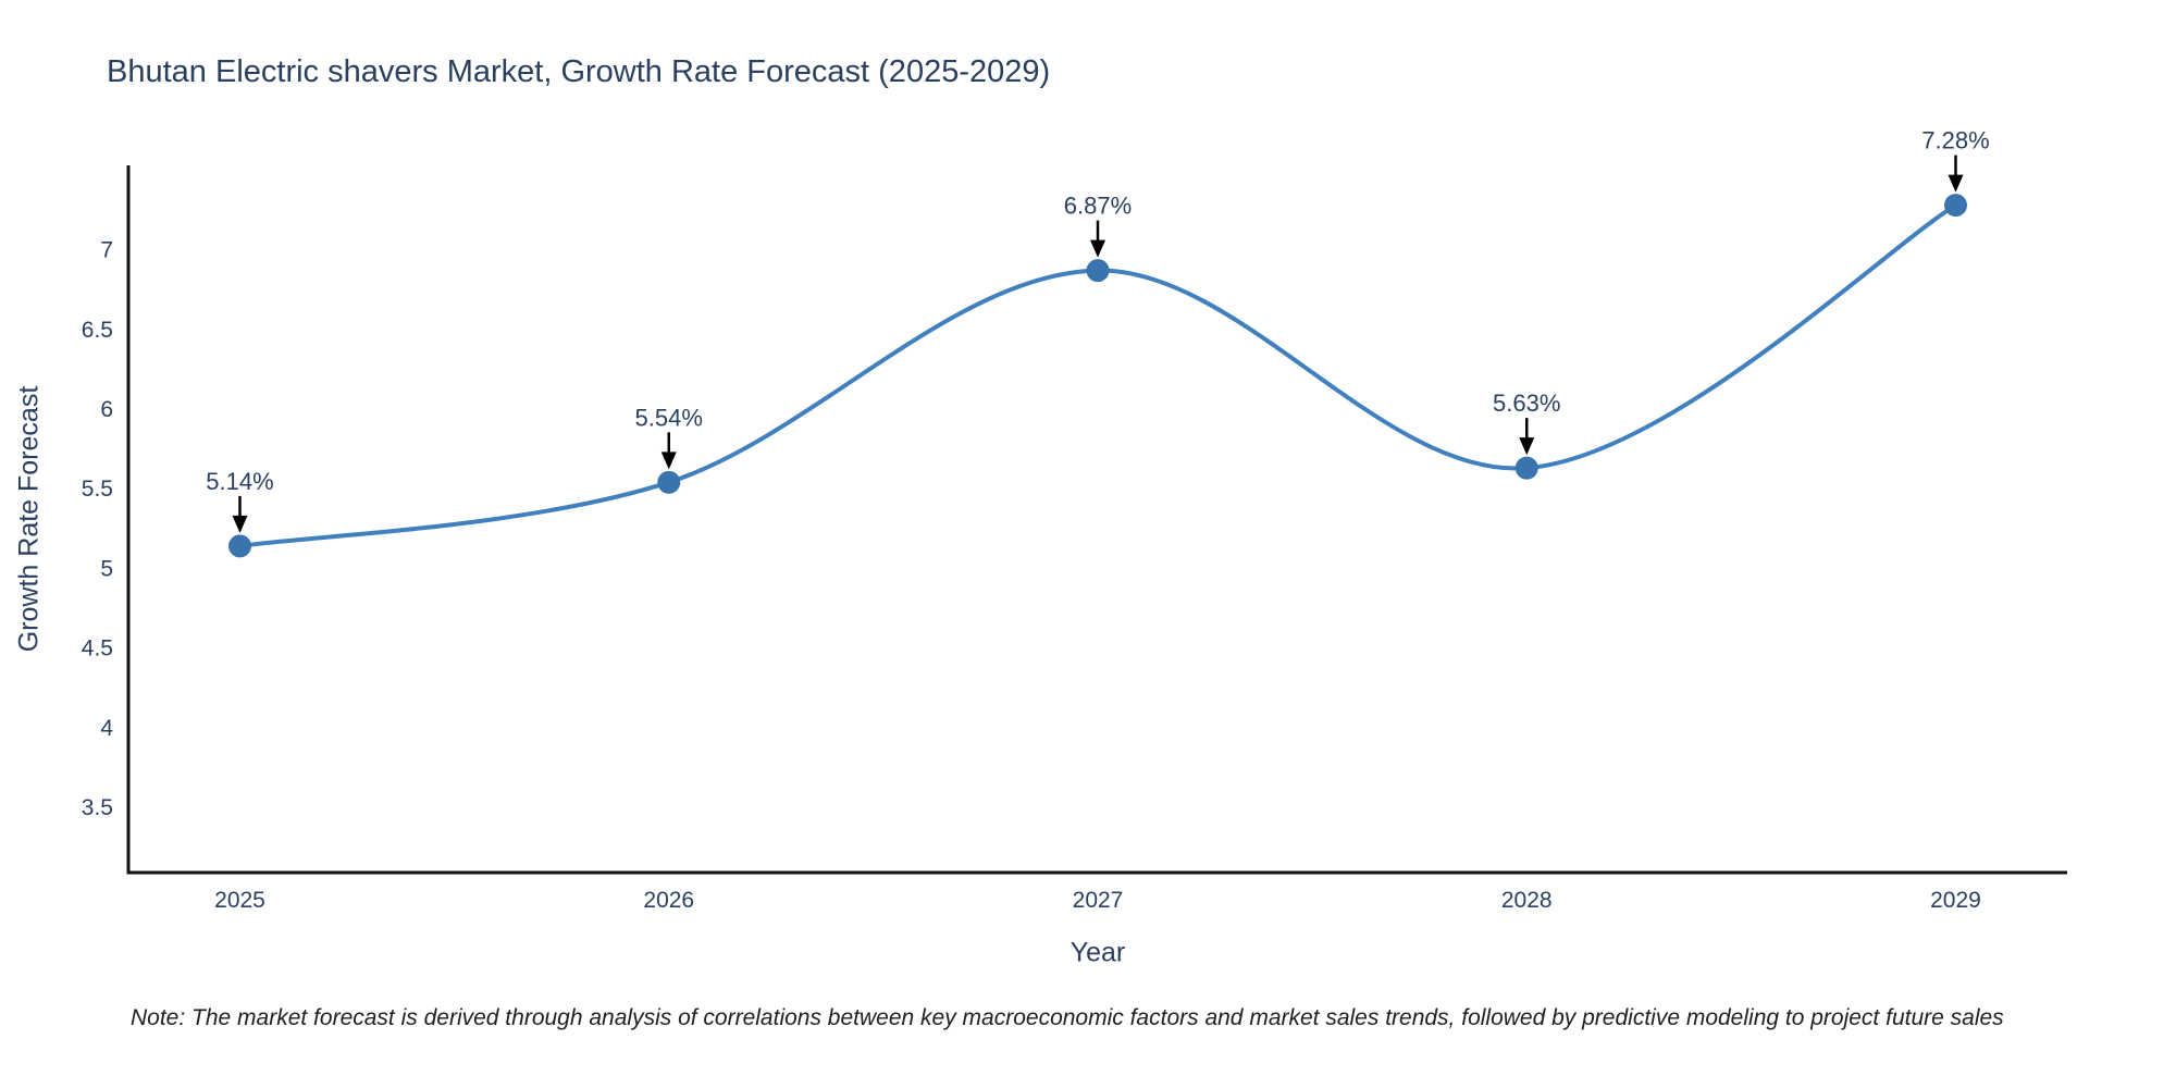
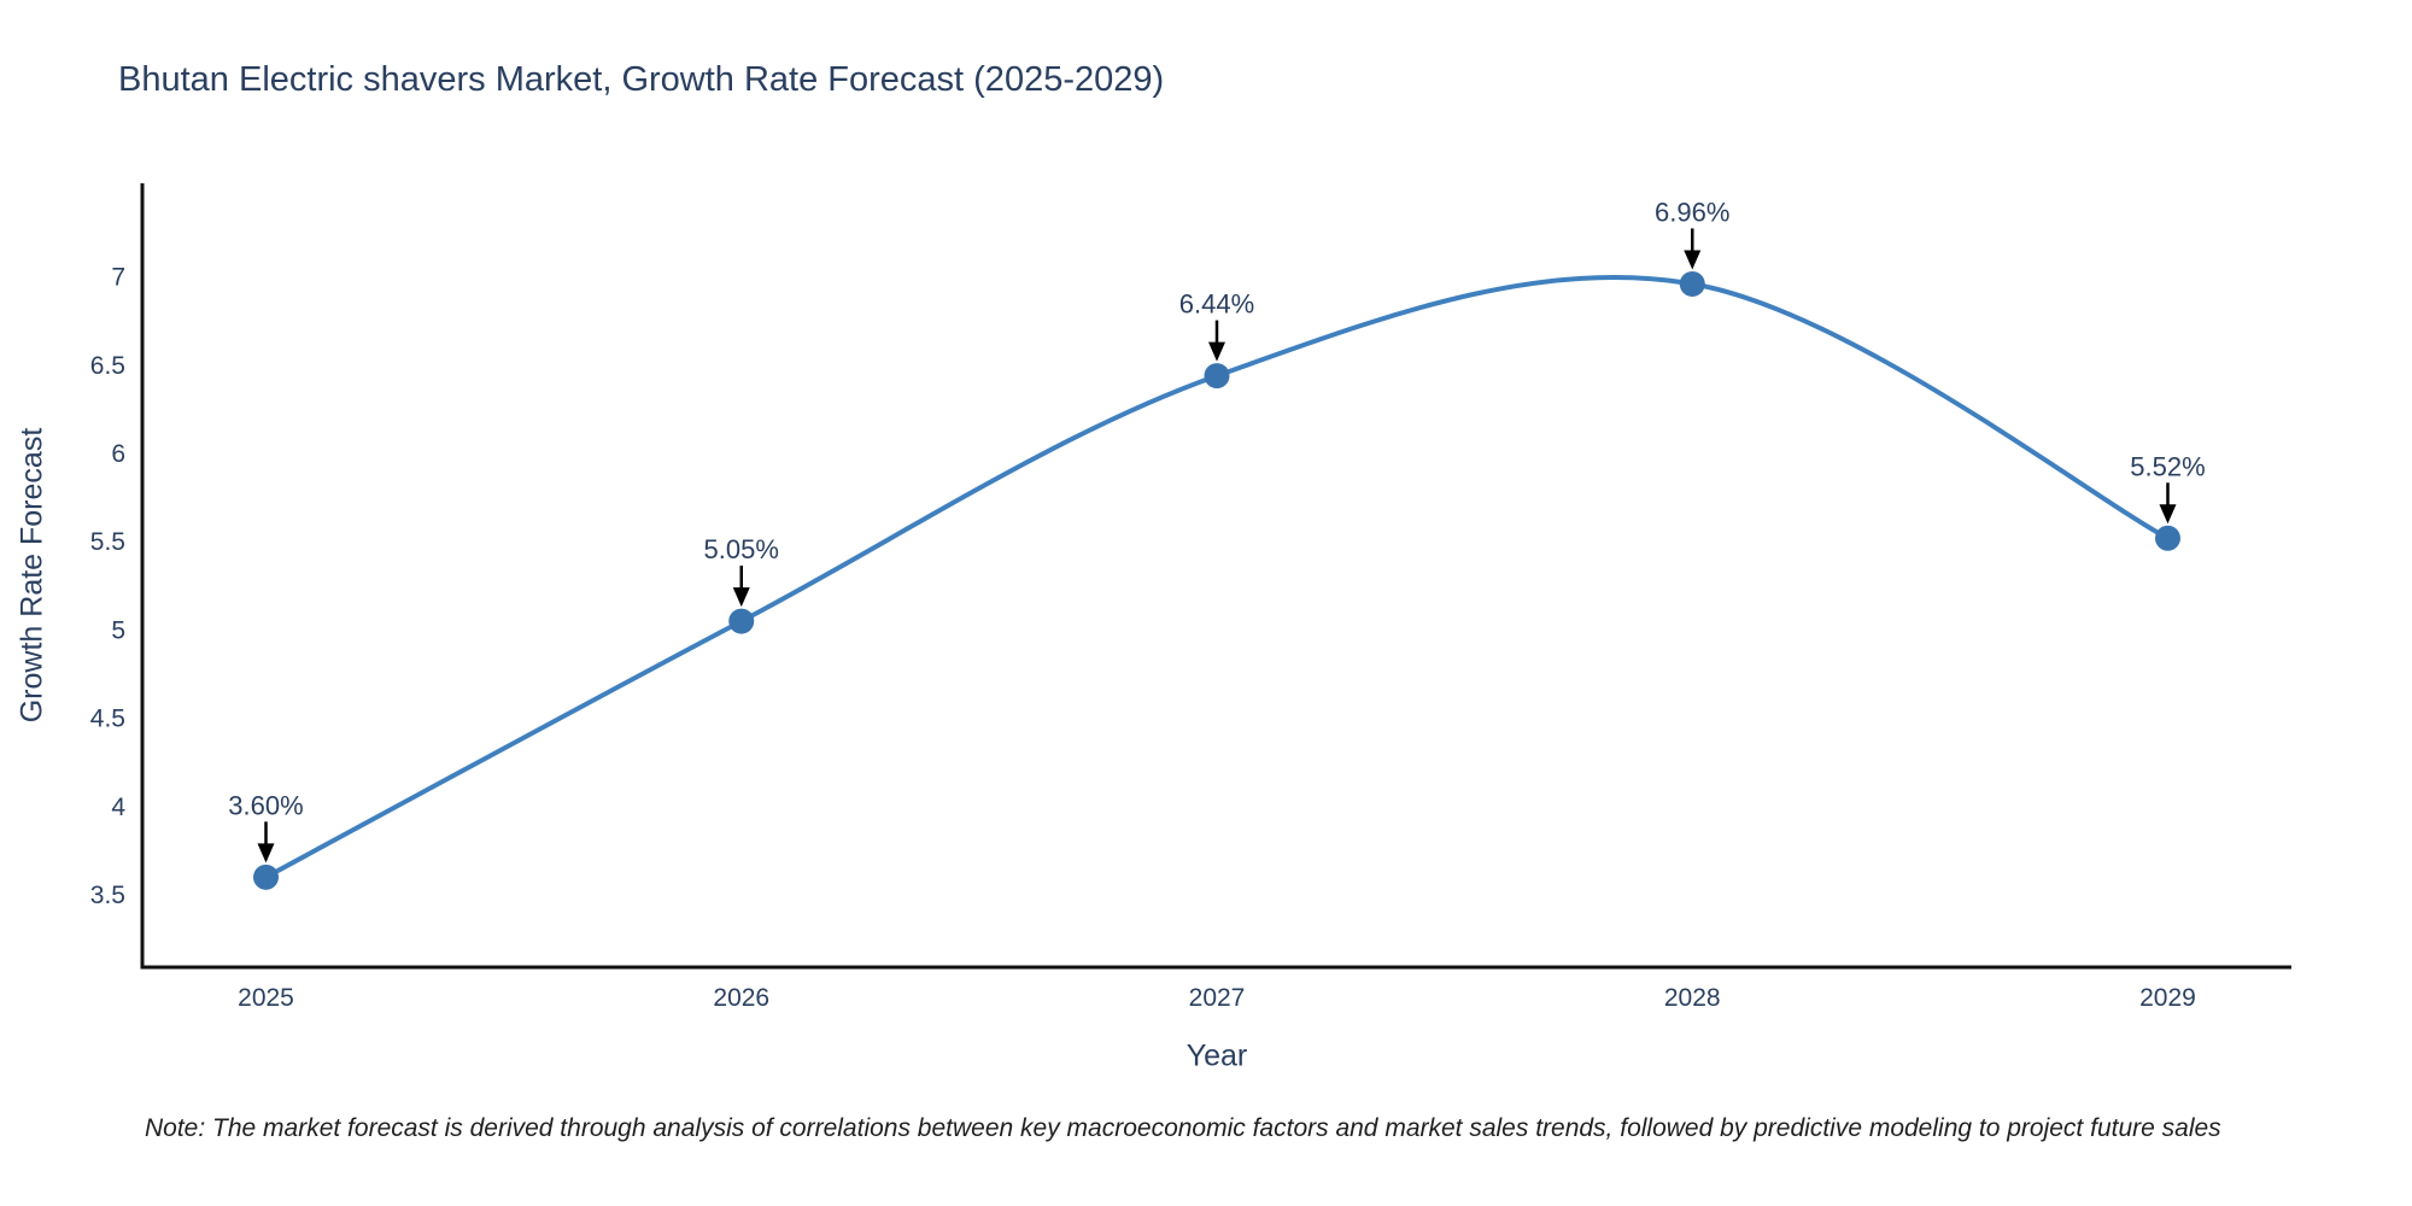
2025: 5.14% -> 3.60%
2026: 5.54% -> 5.05%
2027: 6.87% -> 6.44%
2028: 5.63% -> 6.96%
2029: 7.28% -> 5.52%
